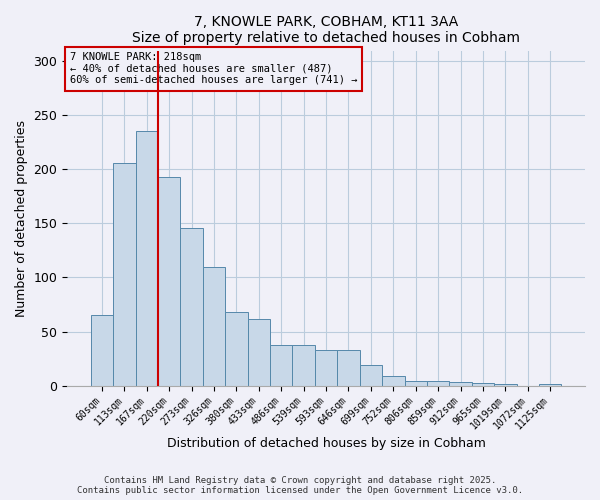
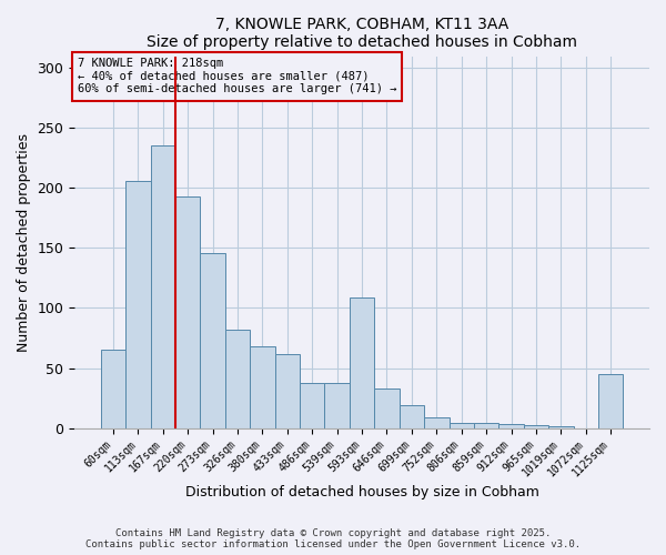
326sqm: 110 -> 82
593sqm: 33 -> 109
1125sqm: 1 -> 45
